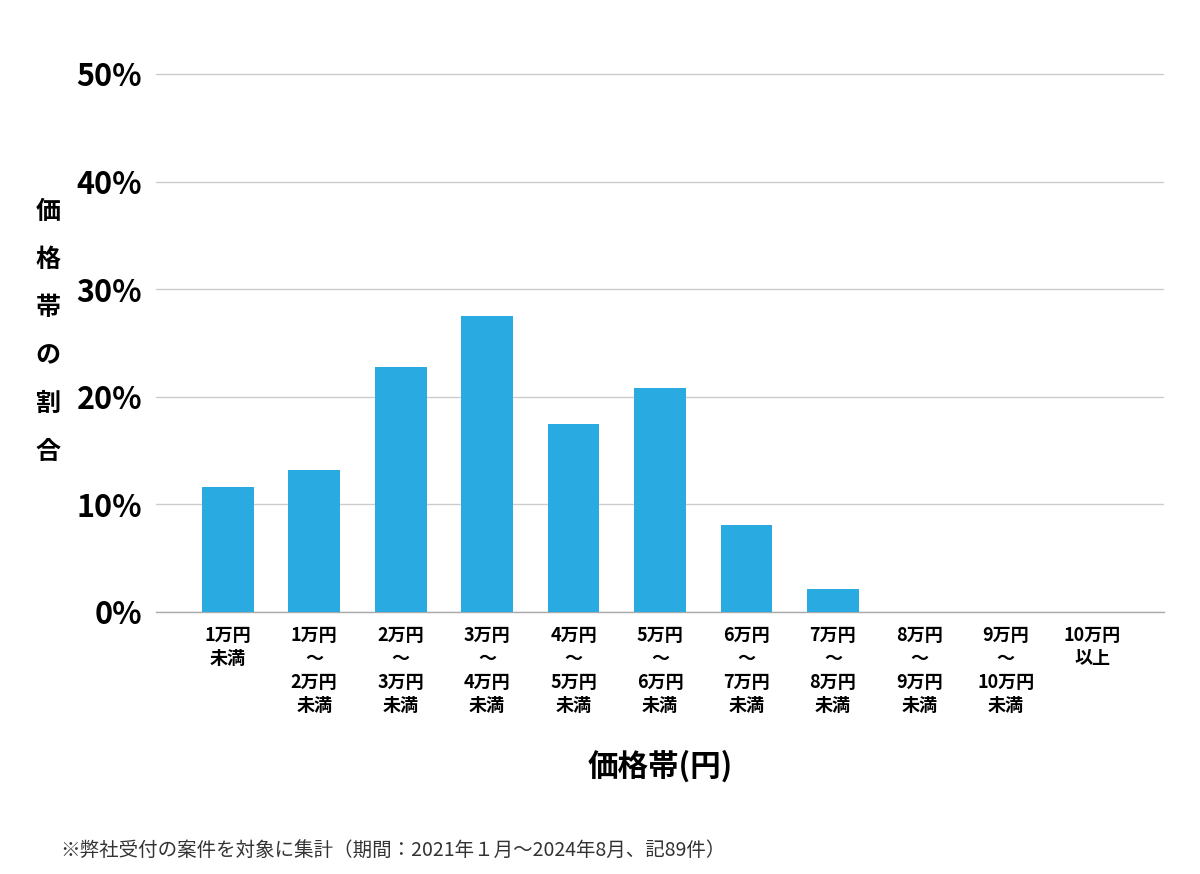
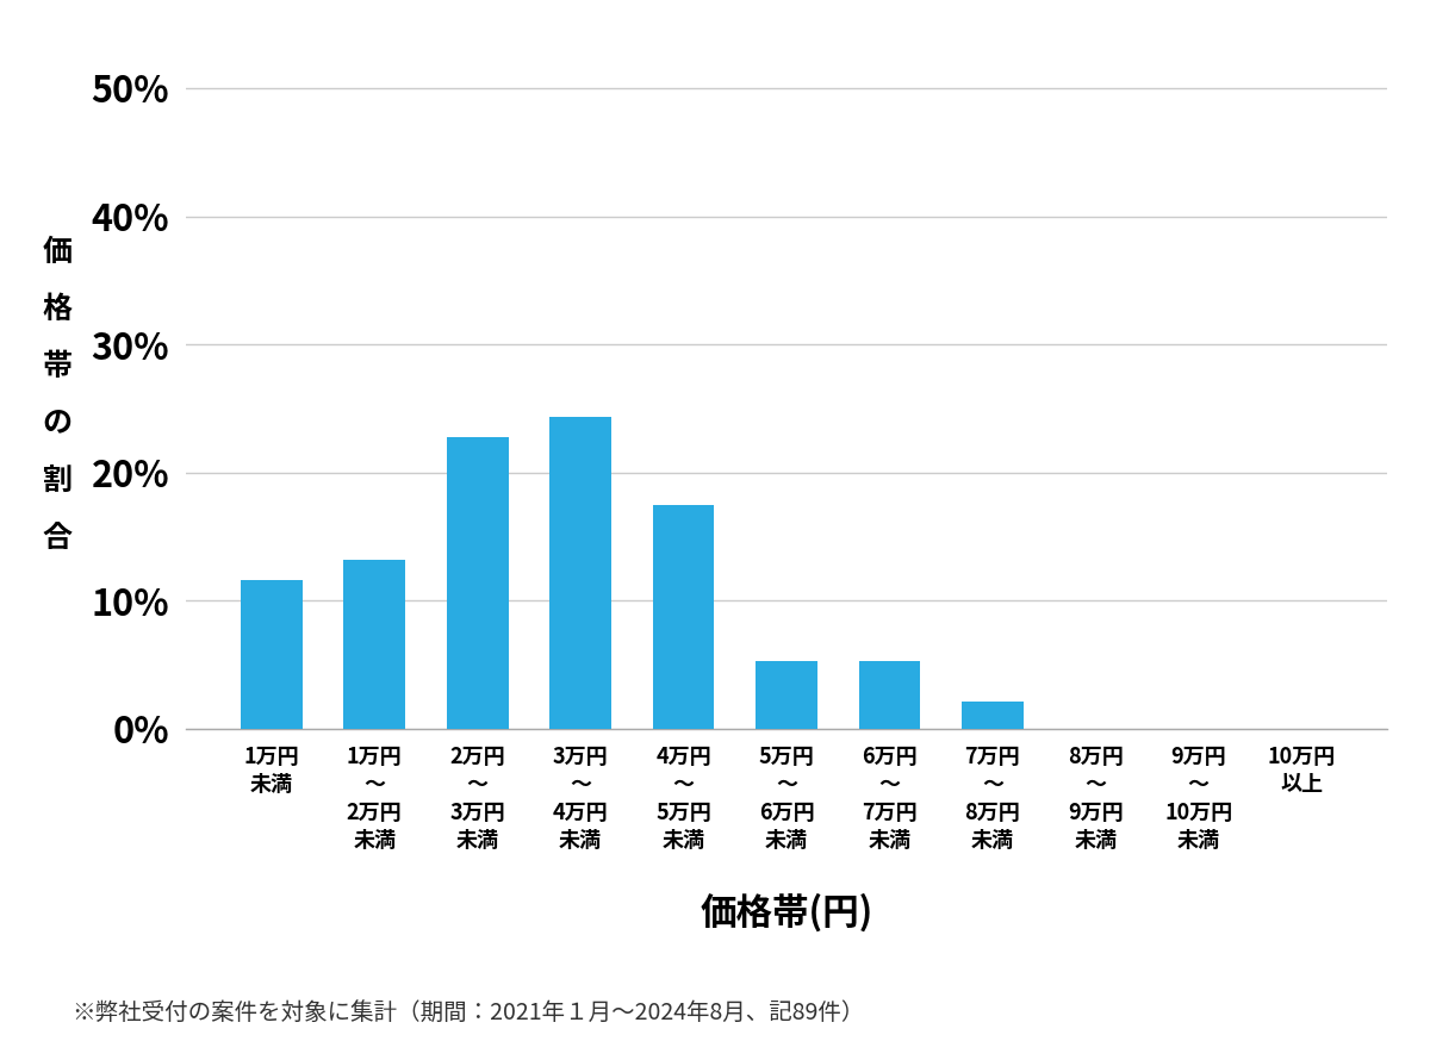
3万円 ～ 4万円 未満: 27.5% -> 24.3%
5万円 ～ 6万円 未満: 20.8% -> 5.3%
6万円 ～ 7万円 未満: 8.1% -> 5.3%
